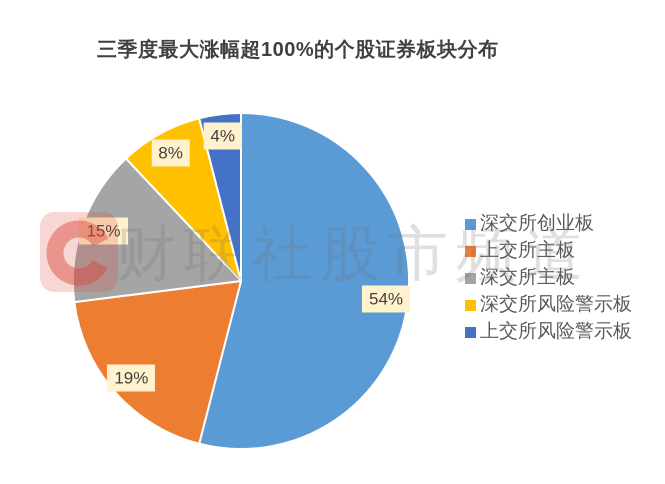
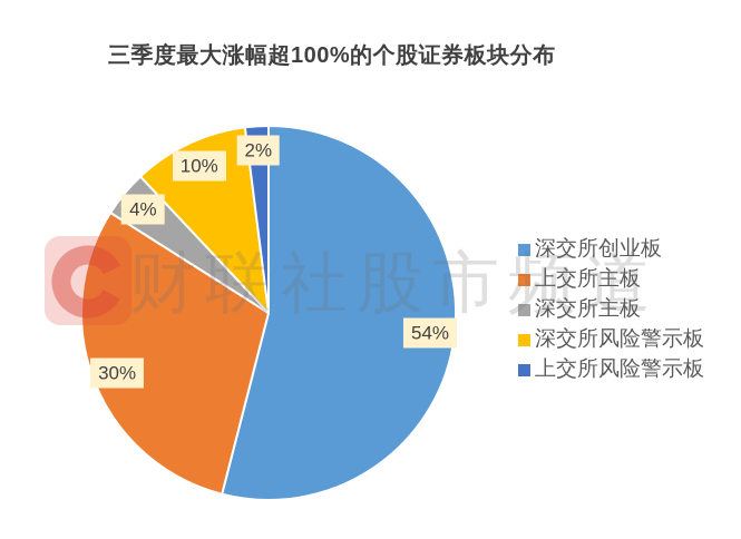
上交所主板: 19% -> 30%
深交所主板: 15% -> 4%
深交所风险警示板: 8% -> 10%
上交所风险警示板: 4% -> 2%
